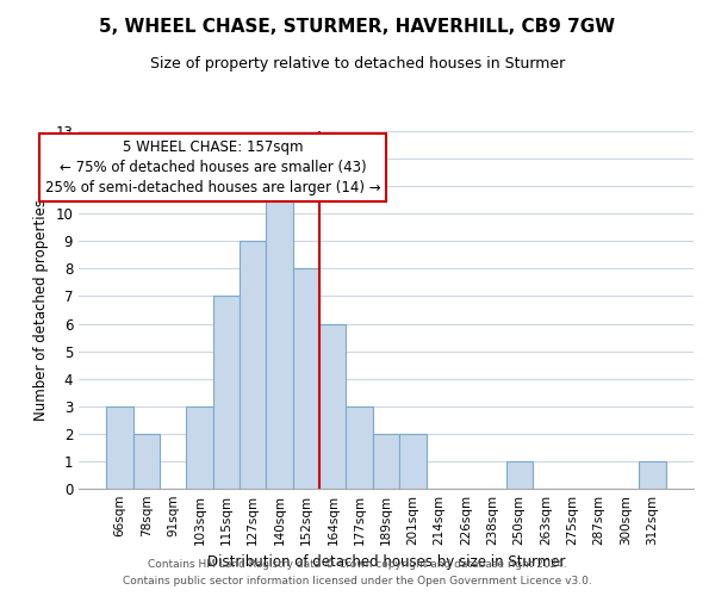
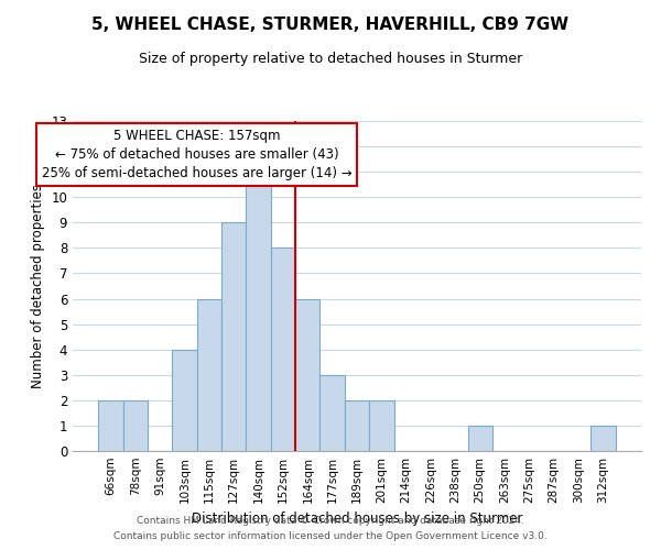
66sqm: 3 -> 2
103sqm: 3 -> 4
115sqm: 7 -> 6
